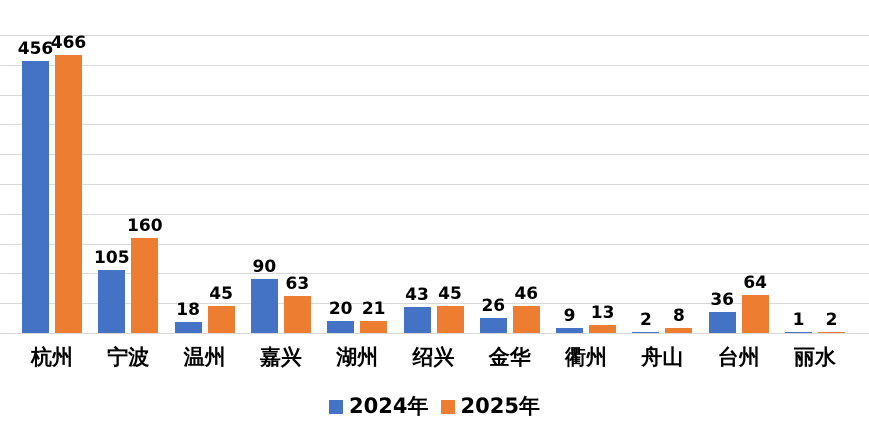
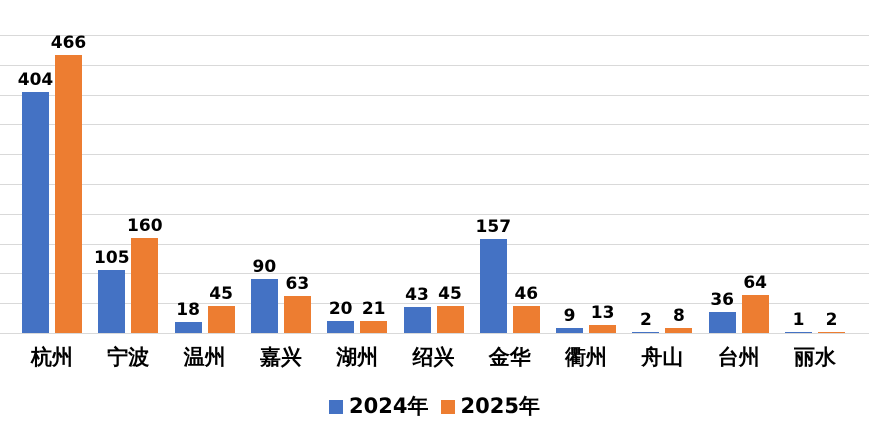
2024年/杭州: 456 -> 404
2024年/金华: 26 -> 157
